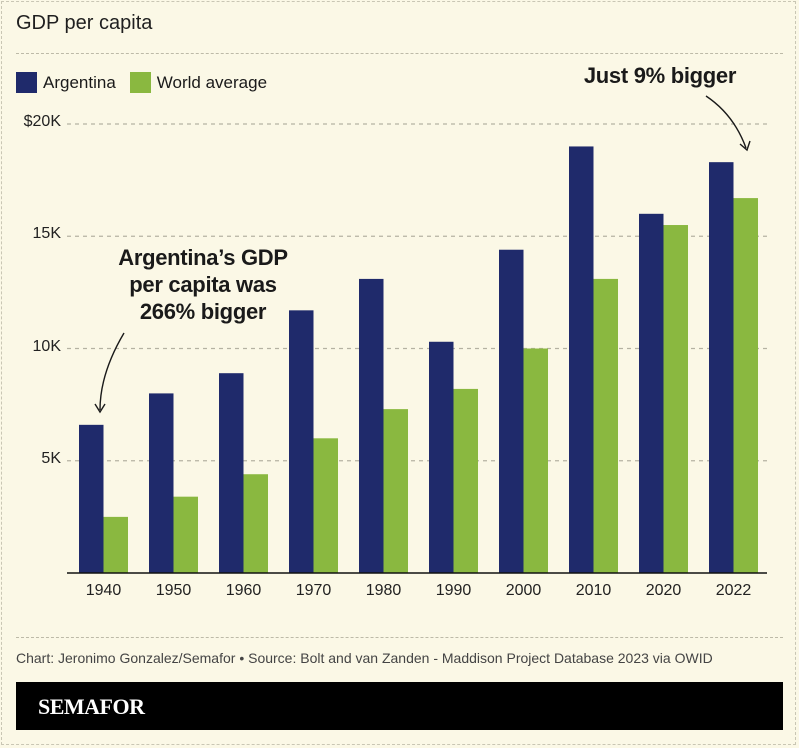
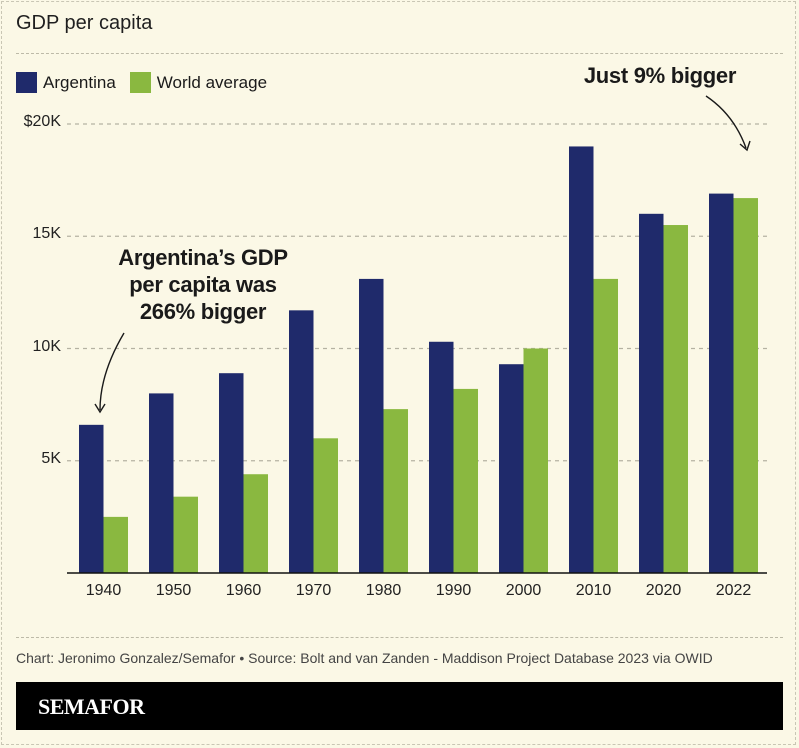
Argentina/2000: $14.4K -> $9.3K
Argentina/2022: $18.3K -> $16.9K
